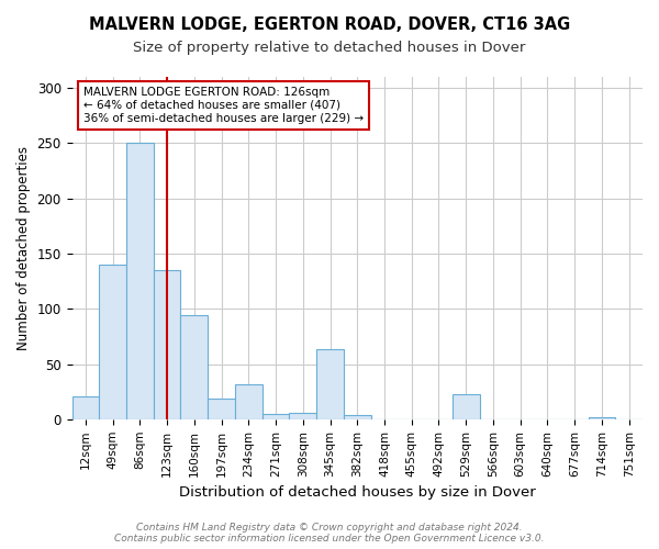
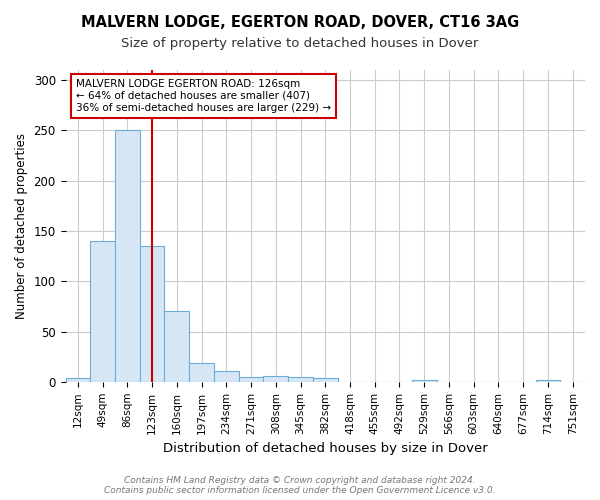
12sqm: 21 -> 4
160sqm: 94 -> 70
234sqm: 32 -> 11
345sqm: 63 -> 5
529sqm: 23 -> 2
